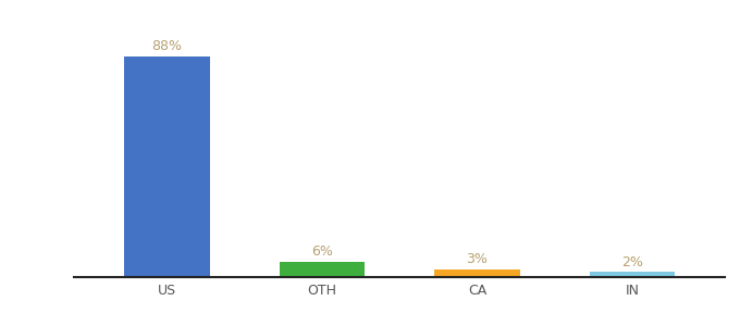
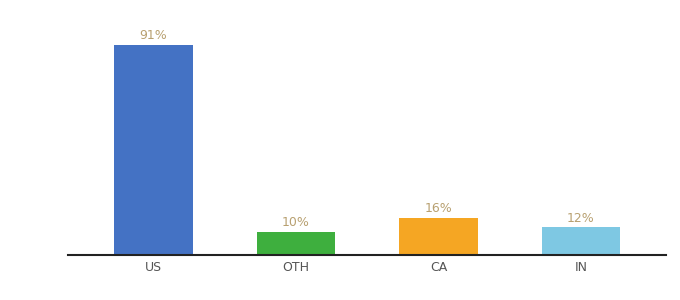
US: 88% -> 91%
OTH: 6% -> 10%
CA: 3% -> 16%
IN: 2% -> 12%
